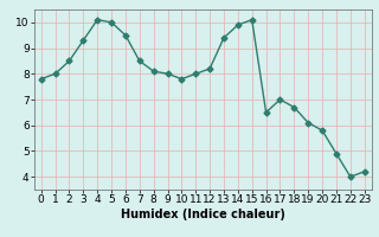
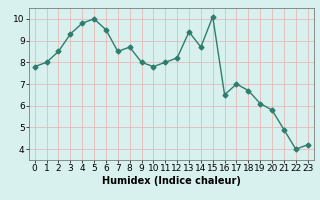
4: 10.1 -> 9.8
8: 8.1 -> 8.7
14: 9.9 -> 8.7
